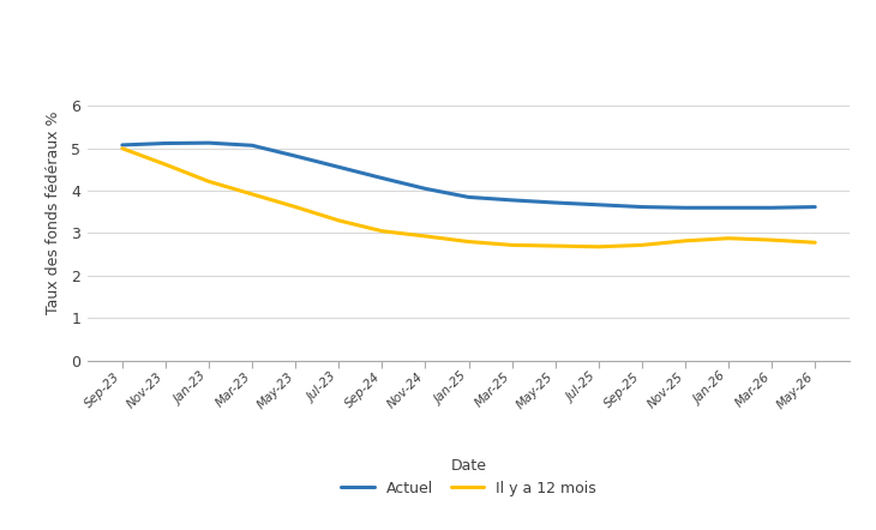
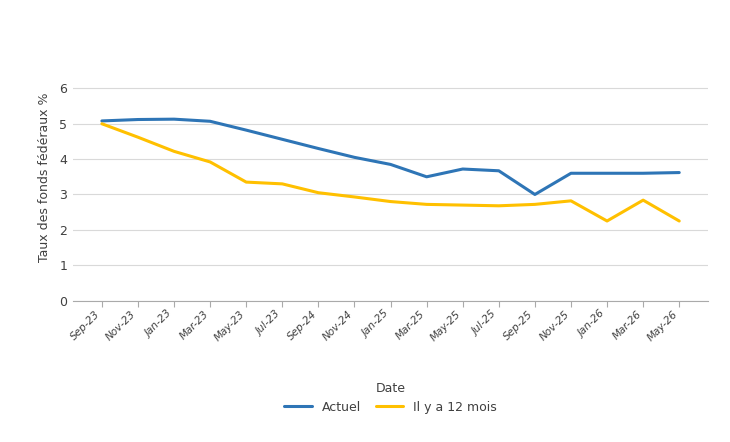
Il y a 12 mois/May-23: 3.62 -> 3.35
Actuel/Mar-25: 3.78 -> 3.50
Actuel/Sep-25: 3.62 -> 3.00
Il y a 12 mois/Jan-26: 2.88 -> 2.25
Il y a 12 mois/May-26: 2.78 -> 2.25
